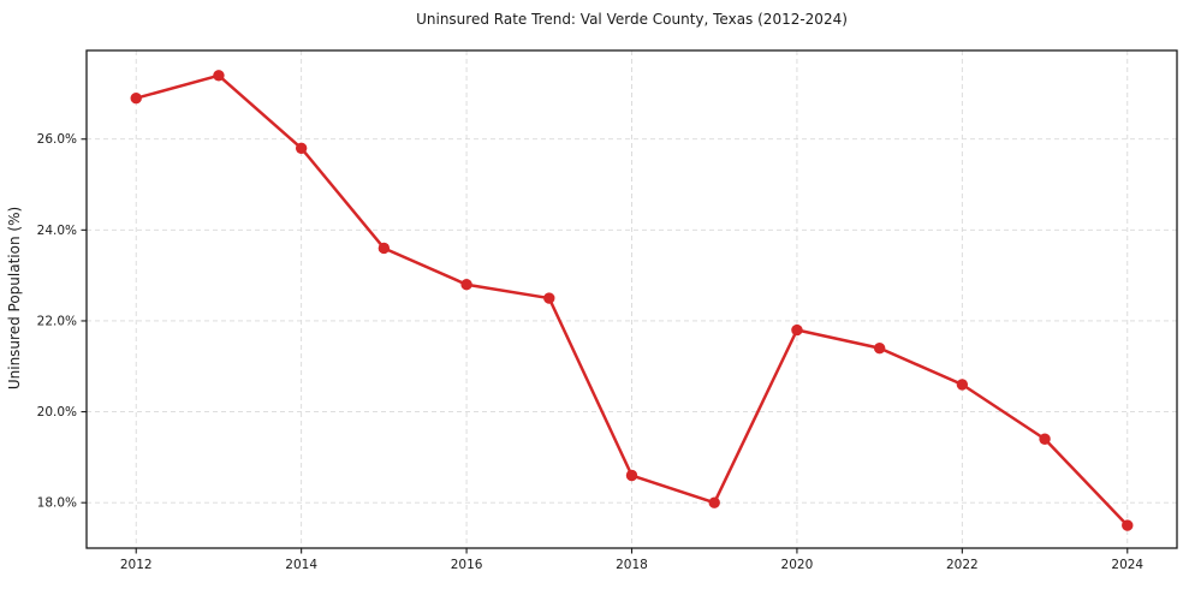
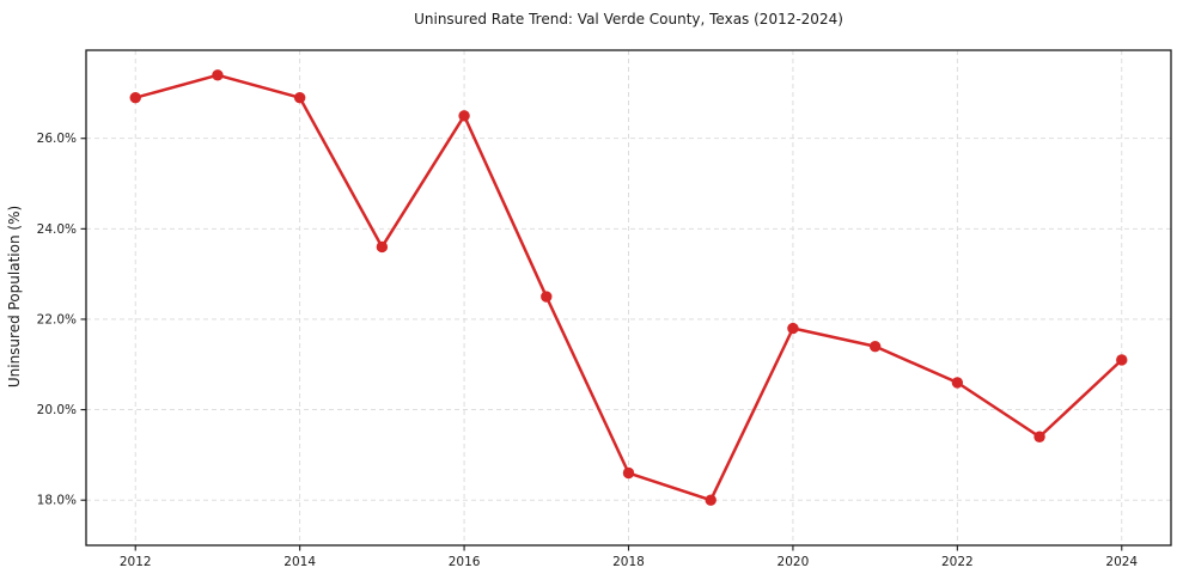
2014: 25.8% -> 26.9%
2016: 22.8% -> 26.5%
2024: 17.5% -> 21.1%
